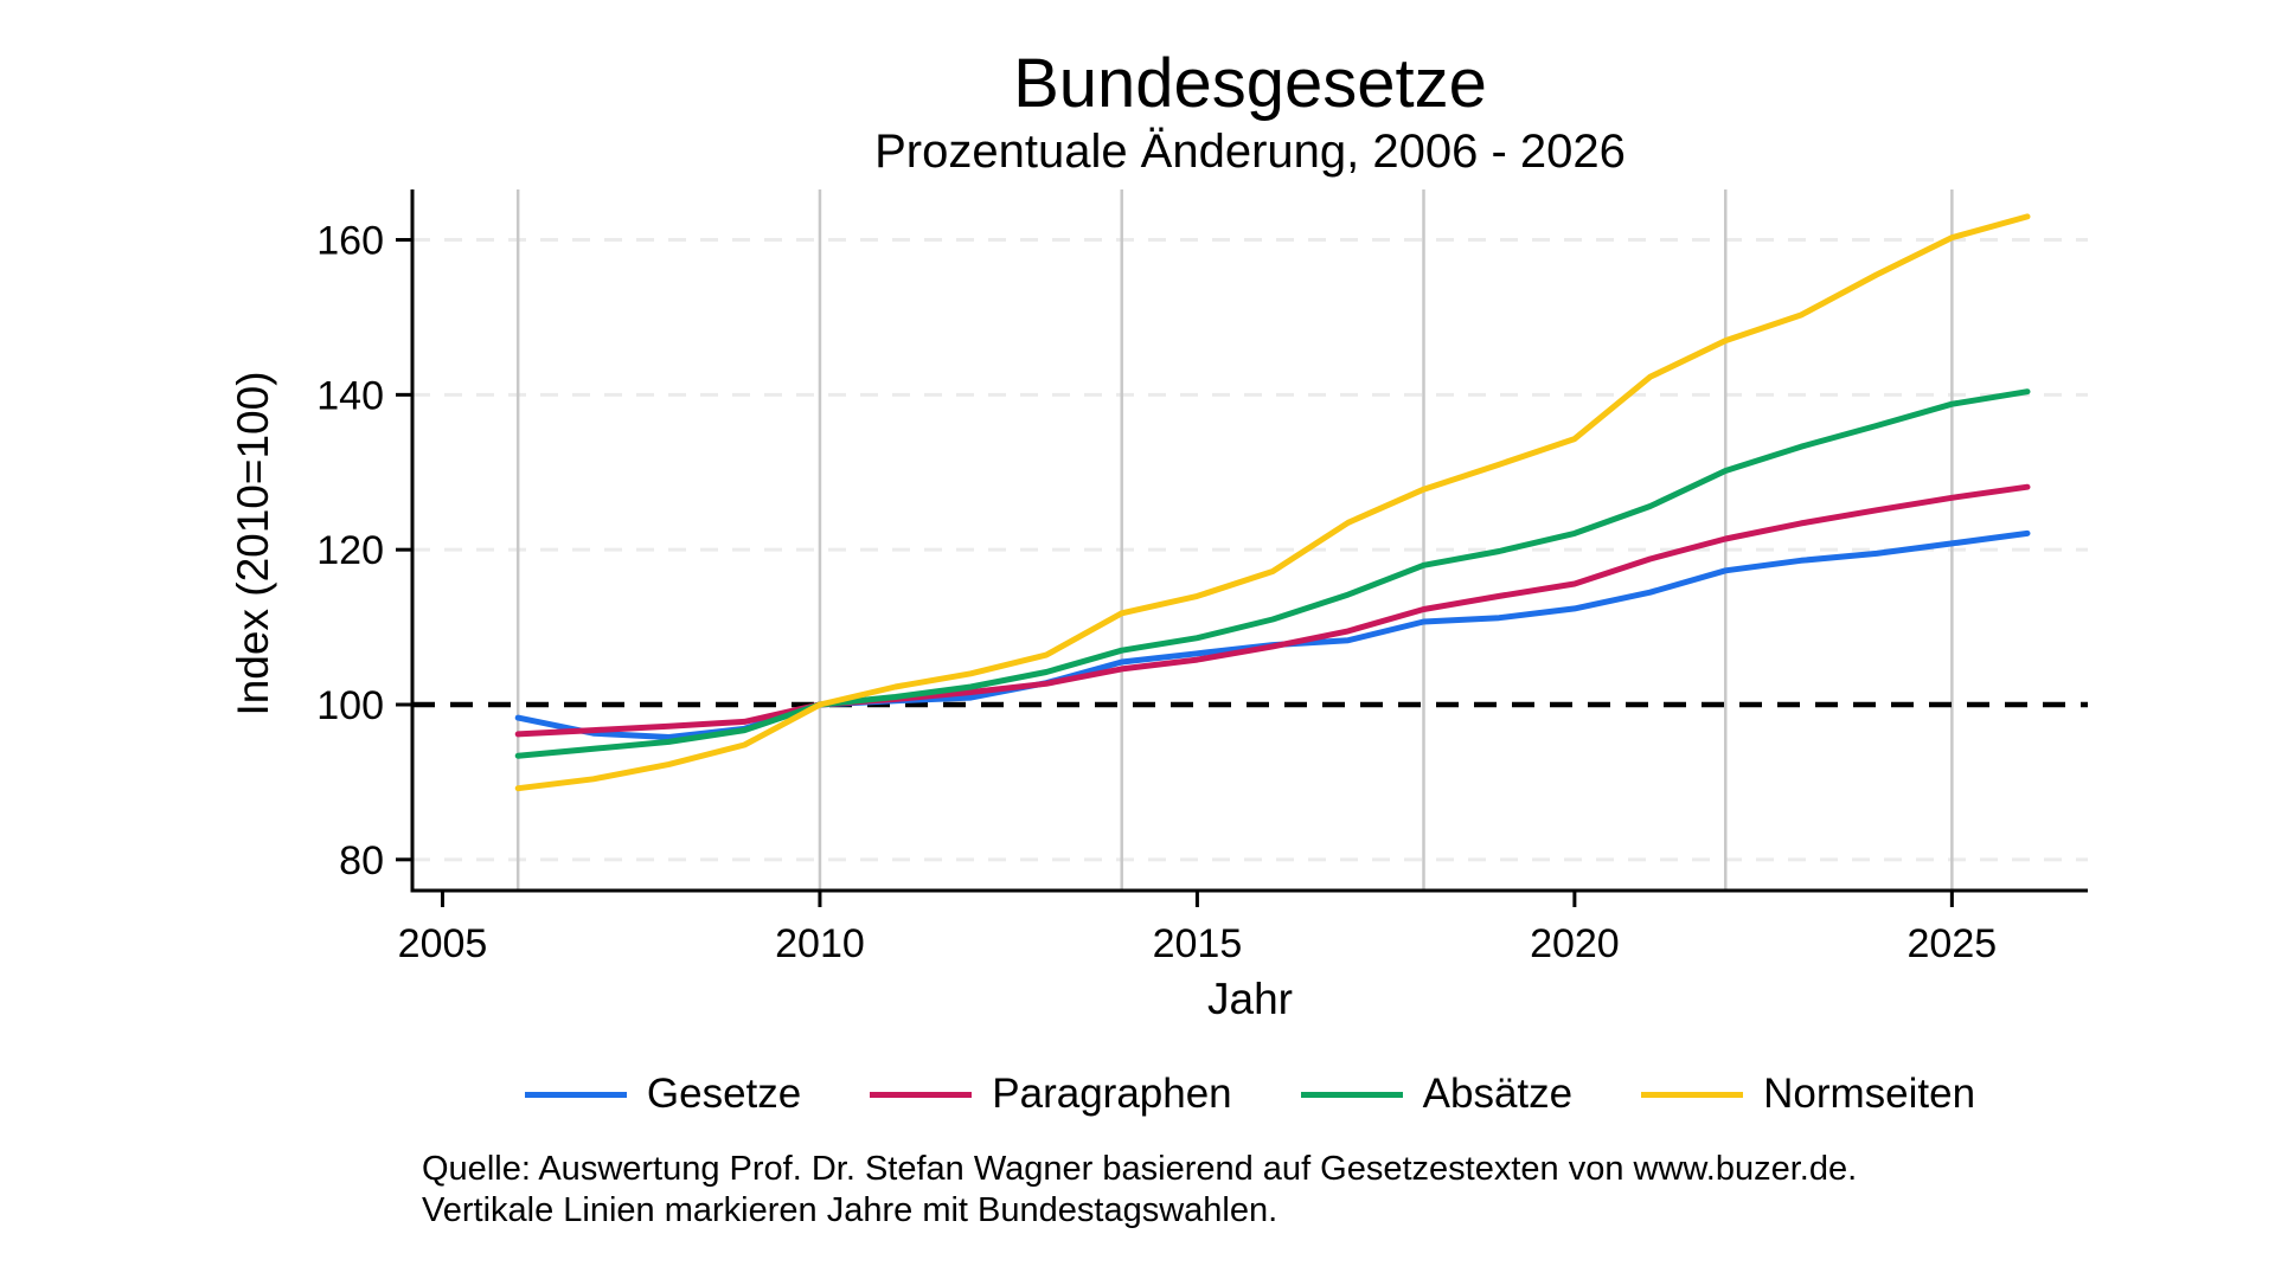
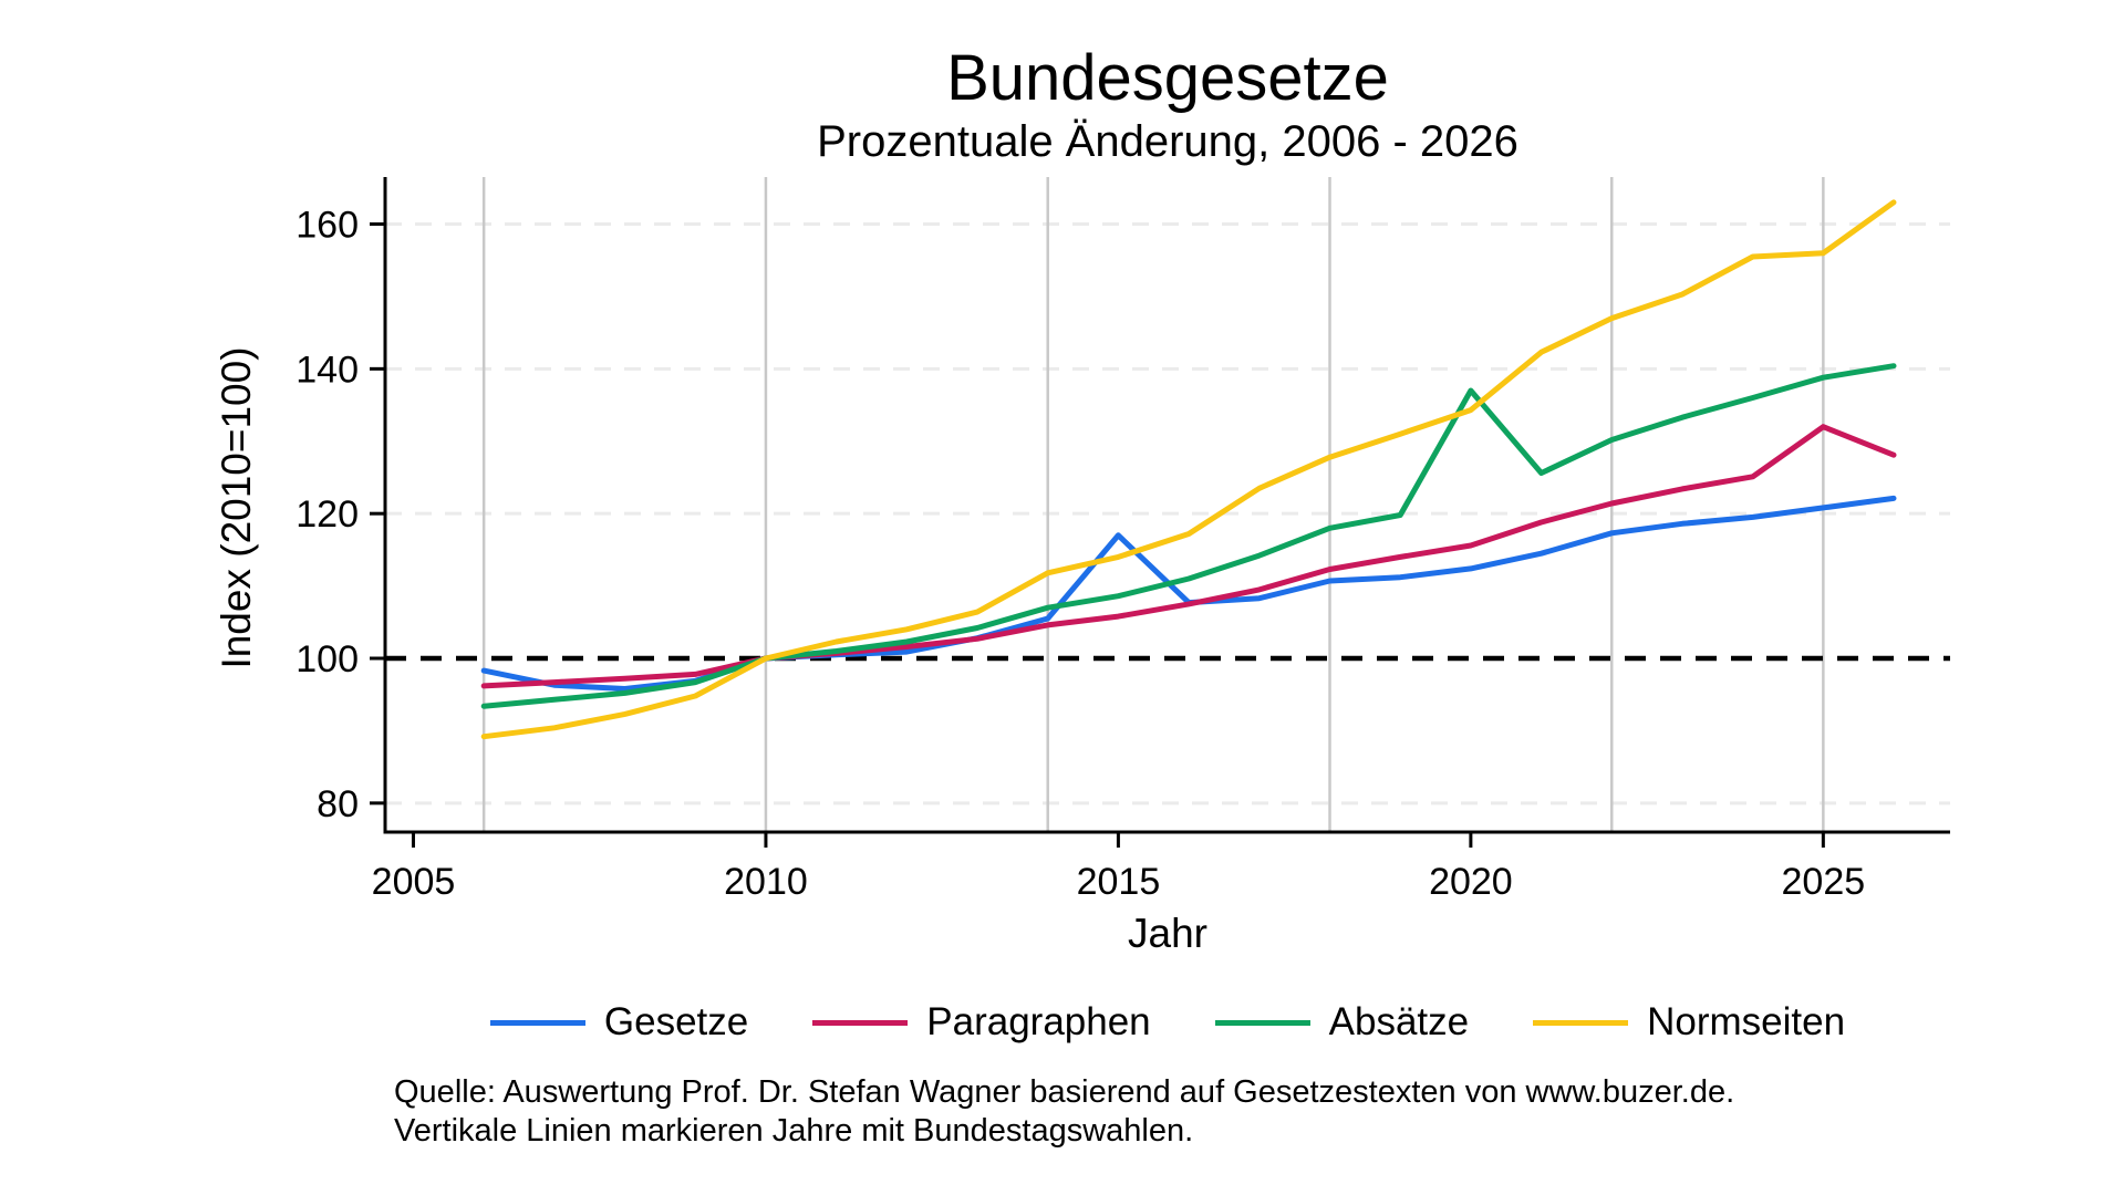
Gesetze/2015: 107 -> 117
Absätze/2020: 122 -> 137
Paragraphen/2025: 127 -> 132
Normseiten/2025: 160 -> 156
